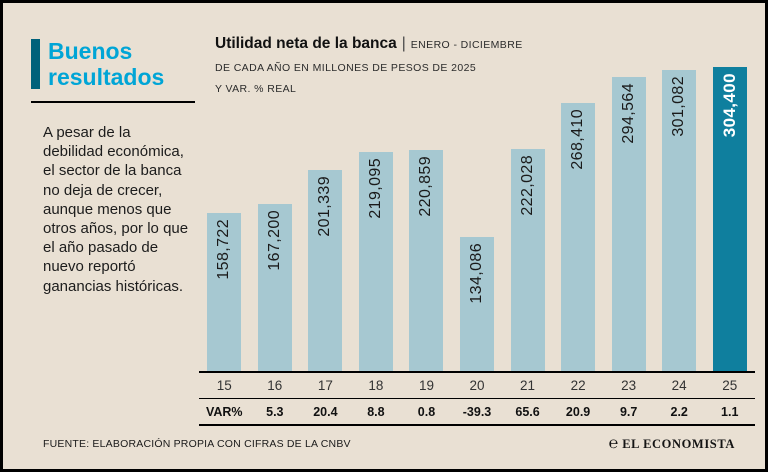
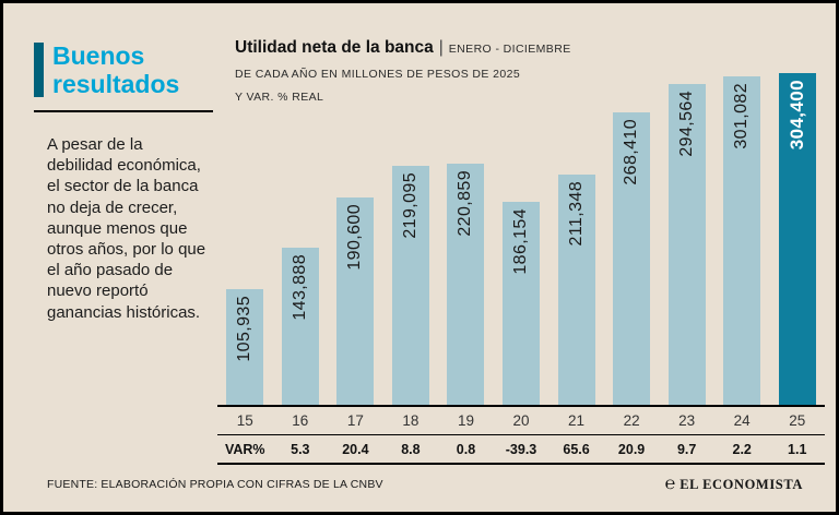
15: 158,722 -> 105,935
16: 167,200 -> 143,888
17: 201,339 -> 190,600
20: 134,086 -> 186,154
21: 222,028 -> 211,348
